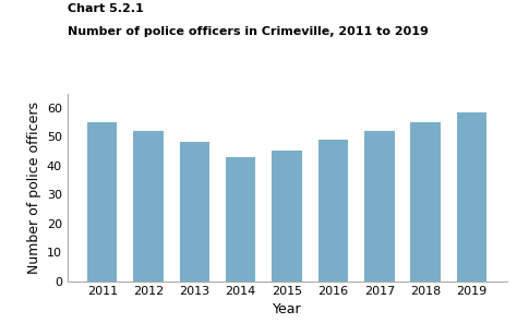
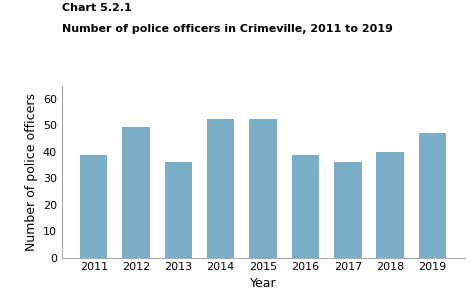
2011: 55.2 -> 39.0
2012: 52.1 -> 49.5
2013: 48.2 -> 36.0
2014: 43.1 -> 52.5
2015: 45.1 -> 52.5
2016: 49.2 -> 39.0
2017: 52.2 -> 36.0
2018: 55.2 -> 40.0
2019: 58.5 -> 47.0
